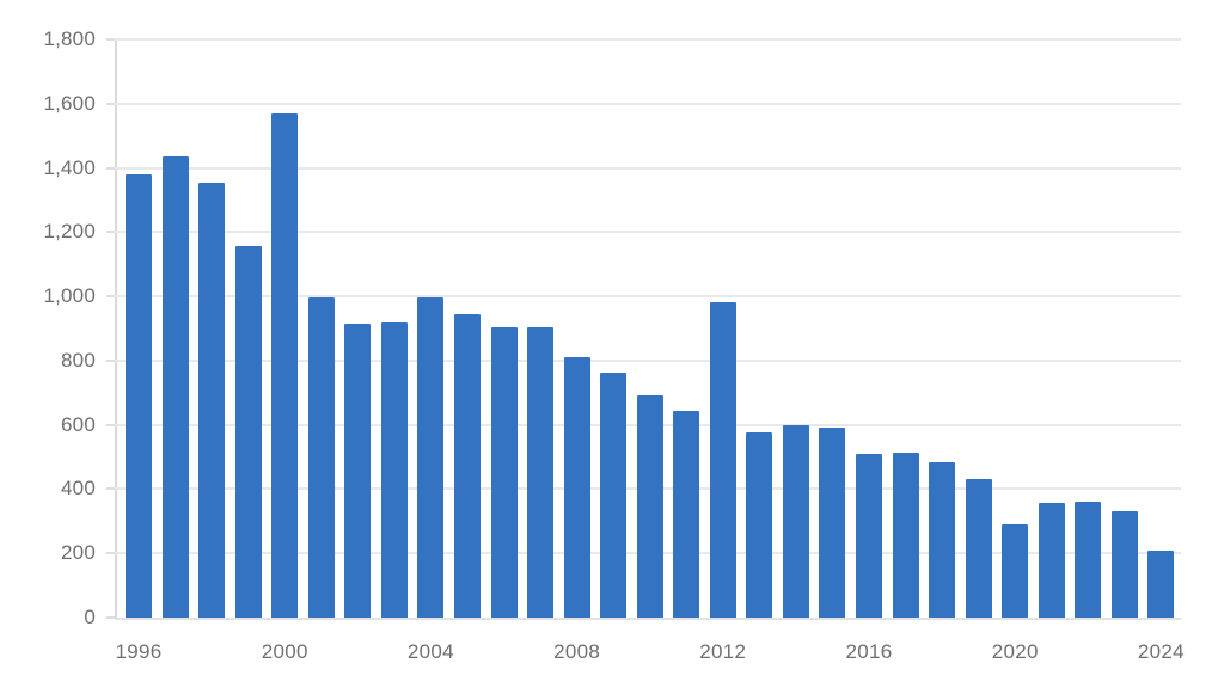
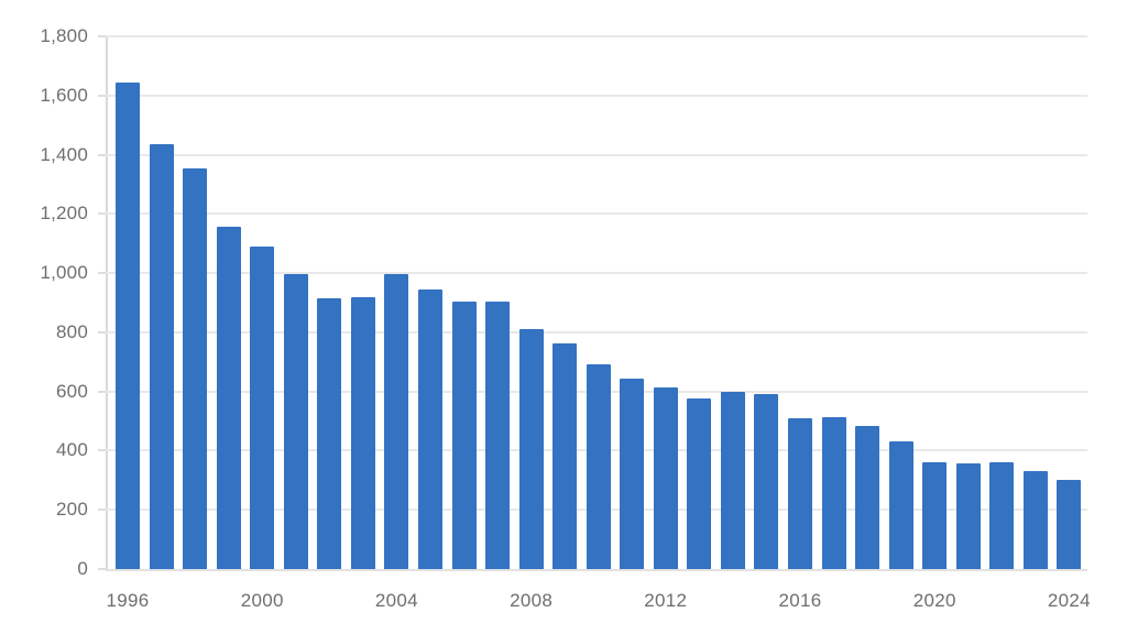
1996: 1380 -> 1640
2000: 1570 -> 1090
2012: 980 -> 620
2020: 290 -> 360
2024: 210 -> 300
